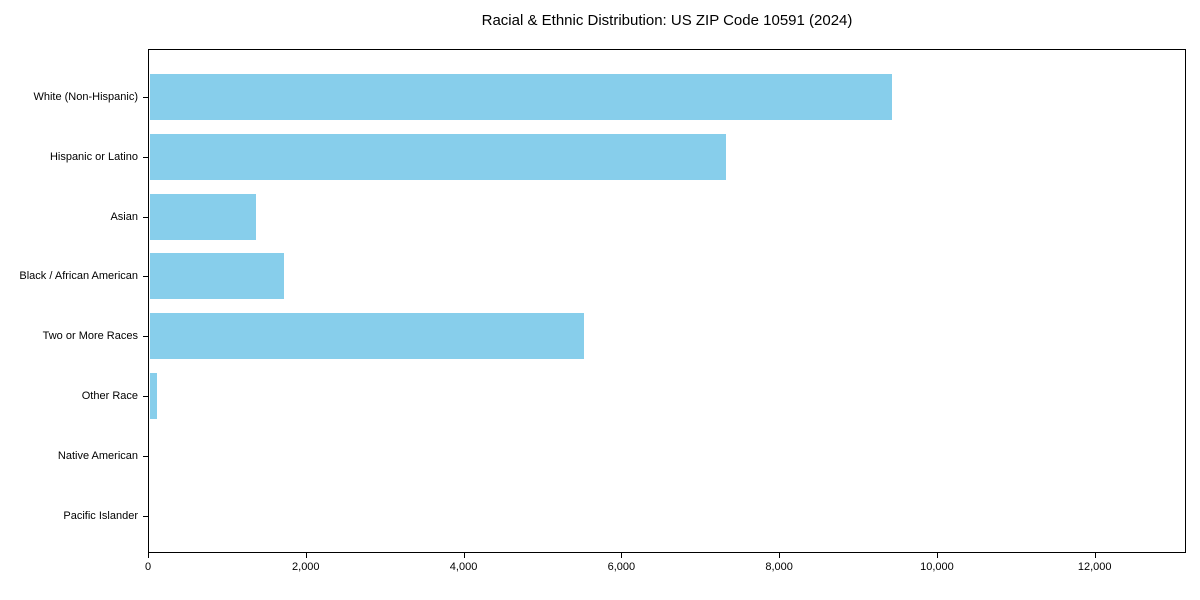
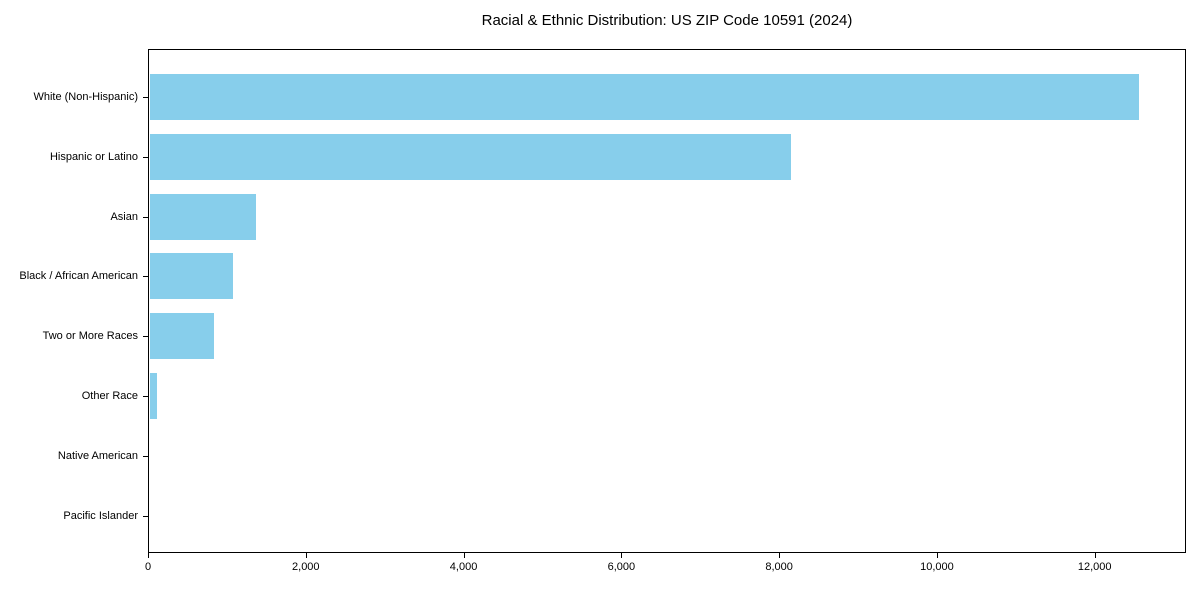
White (Non-Hispanic): 9400 -> 12500
Hispanic or Latino: 7300 -> 8100
Black / African American: 1700 -> 1000
Two or More Races: 5500 -> 800
